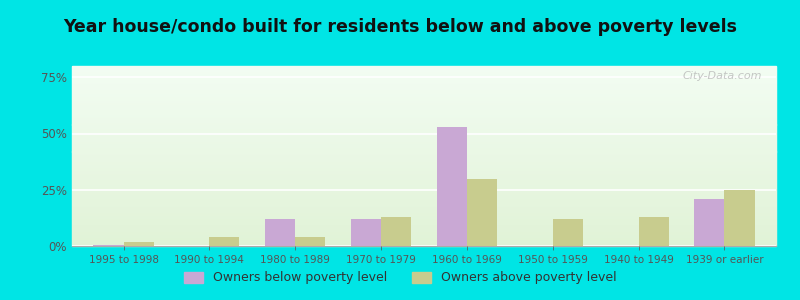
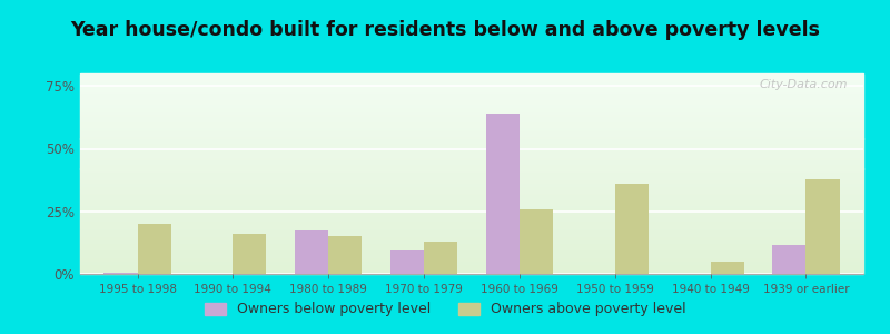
Owners above poverty level/1995 to 1998: 2% -> 20%
Owners above poverty level/1990 to 1994: 4% -> 16%
Owners below poverty level/1980 to 1989: 12.0% -> 17.5%
Owners above poverty level/1980 to 1989: 4% -> 15%
Owners below poverty level/1970 to 1979: 12.0% -> 9.5%
Owners below poverty level/1960 to 1969: 53.0% -> 64.0%
Owners above poverty level/1960 to 1969: 30% -> 26%
Owners above poverty level/1950 to 1959: 12% -> 36%
Owners above poverty level/1940 to 1949: 13% -> 5%
Owners below poverty level/1939 or earlier: 21.0% -> 11.5%
Owners above poverty level/1939 or earlier: 25% -> 38%
